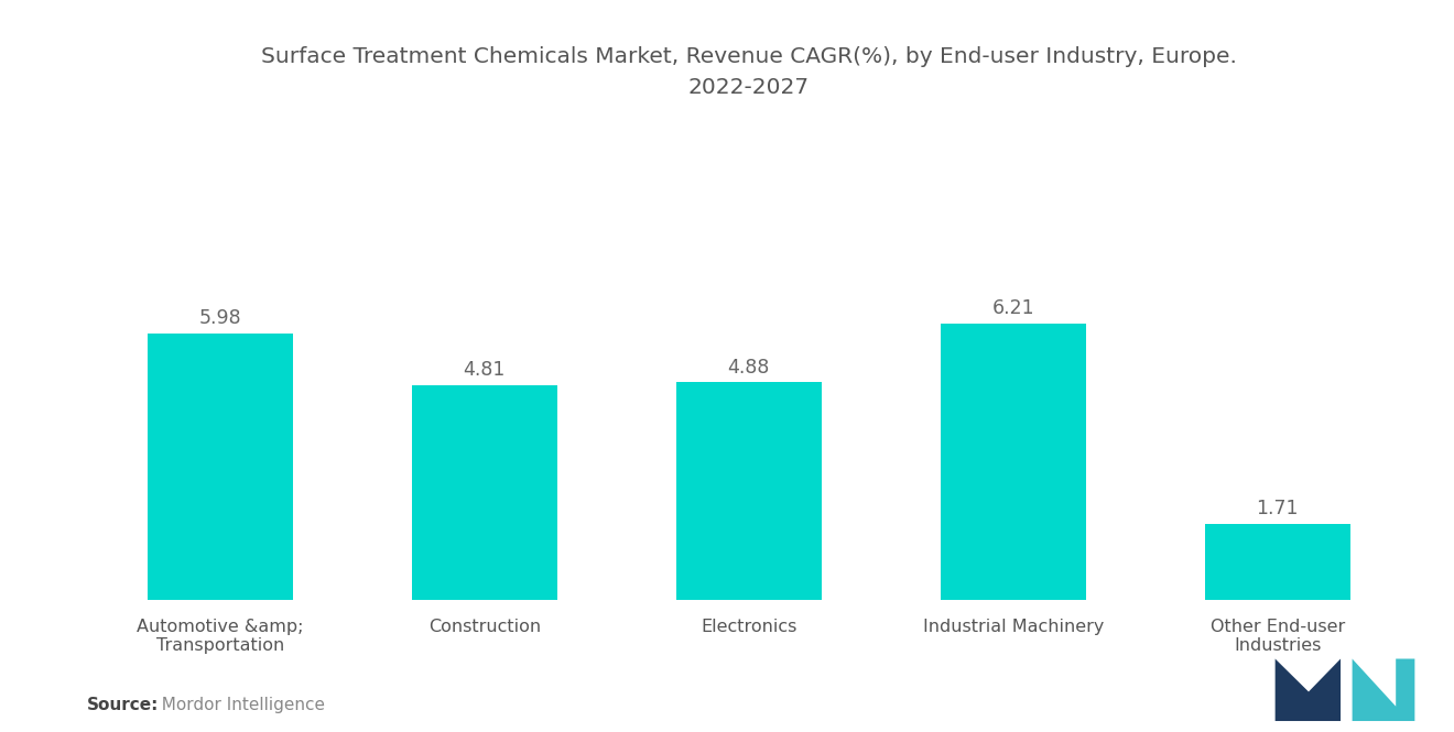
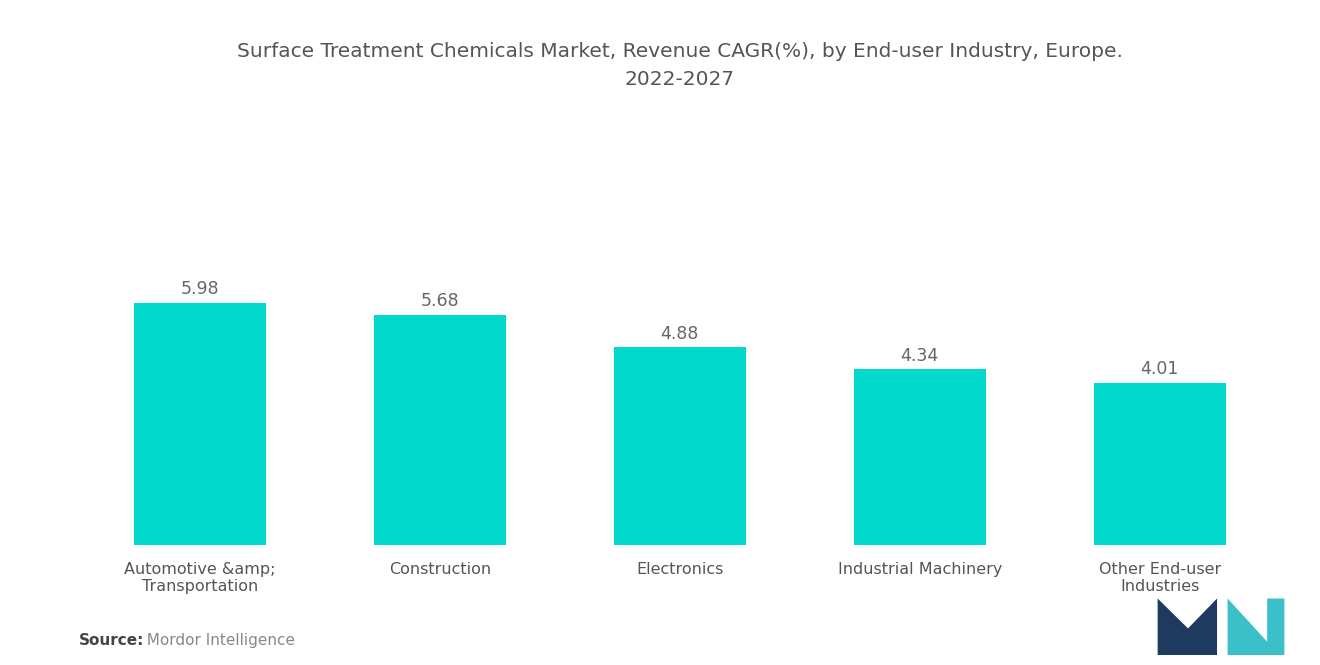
Construction: 4.81 -> 5.68
Industrial Machinery: 6.21 -> 4.34
Other End-user Industries: 1.71 -> 4.01
